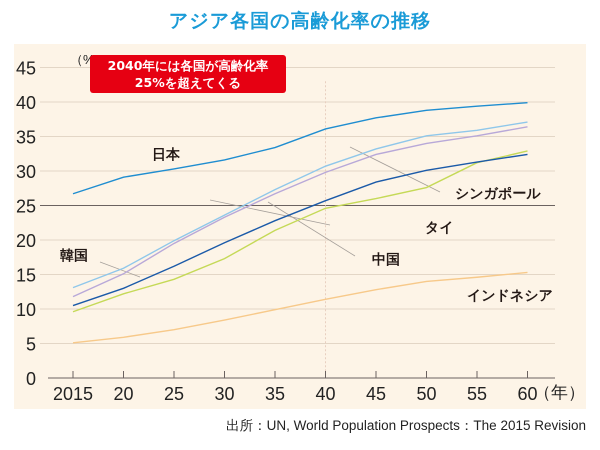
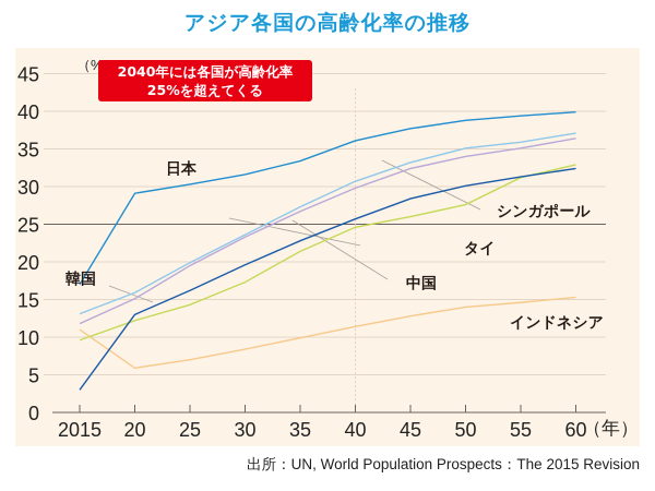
日本/2015: 27 -> 17
中国/2015: 10 -> 3
インドネシア/2015: 5 -> 11
